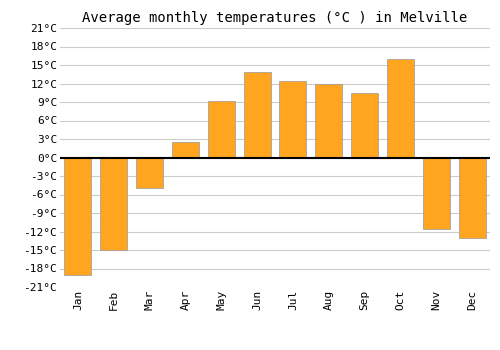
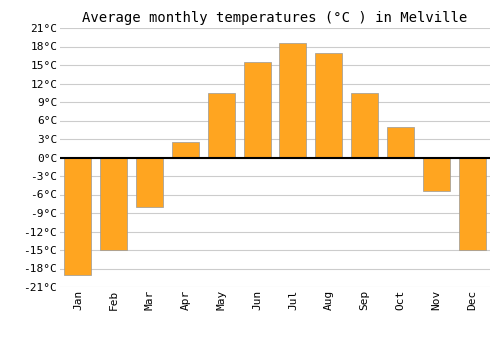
Mar: -5.0°C -> -8.0°C
May: 9.2°C -> 10.5°C
Jun: 13.8°C -> 15.5°C
Jul: 12.4°C -> 18.5°C
Aug: 12.0°C -> 17.0°C
Oct: 16.0°C -> 5.0°C
Nov: -11.6°C -> -5.5°C
Dec: -13.0°C -> -15.0°C
